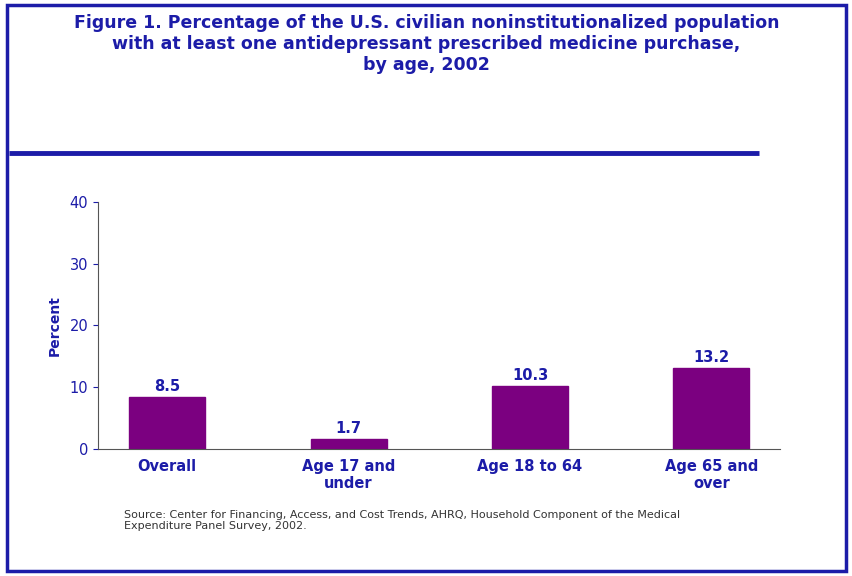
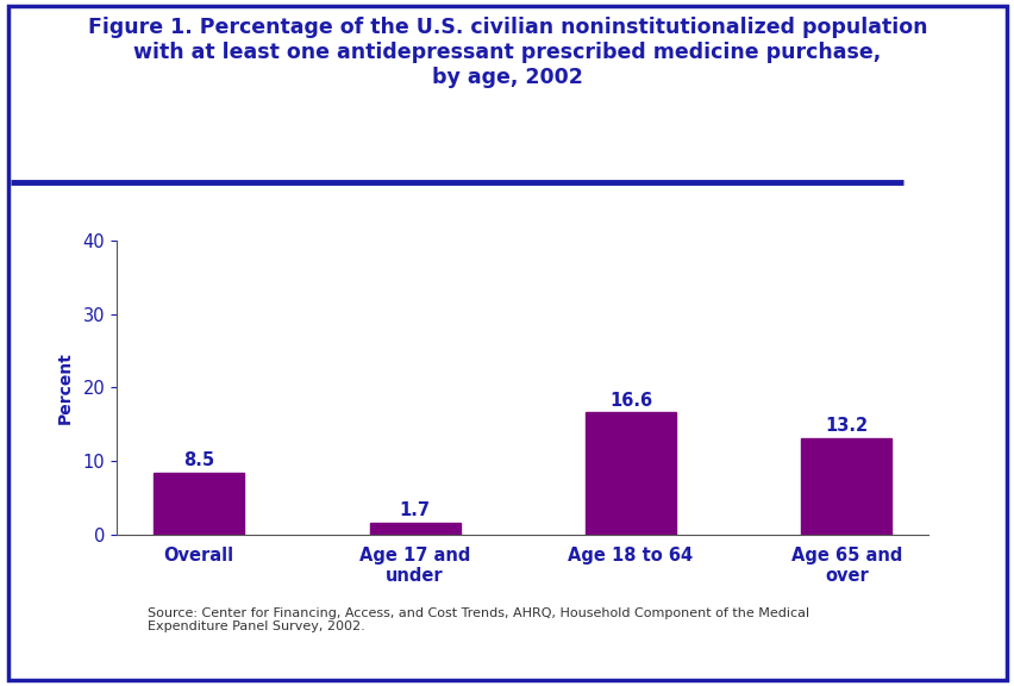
Age 18 to 64: 10.3 -> 16.6
